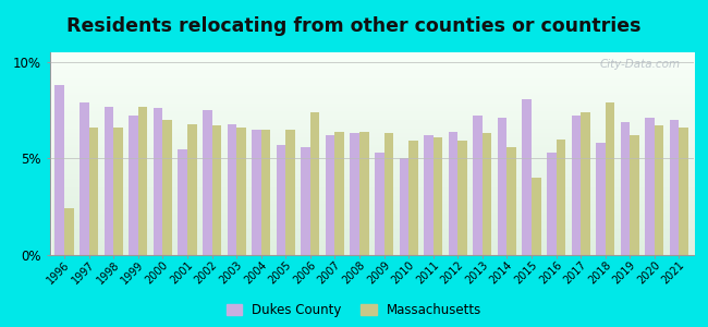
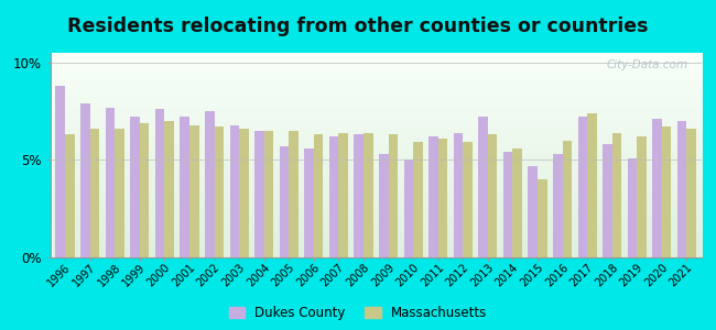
Massachusetts/1996: 2.4% -> 6.3%
Massachusetts/1999: 7.7% -> 6.9%
Dukes County/2001: 5.5% -> 7.2%
Massachusetts/2006: 7.4% -> 6.3%
Dukes County/2014: 7.1% -> 5.4%
Dukes County/2015: 8.1% -> 4.7%
Massachusetts/2018: 7.9% -> 6.4%
Dukes County/2019: 6.9% -> 5.1%
